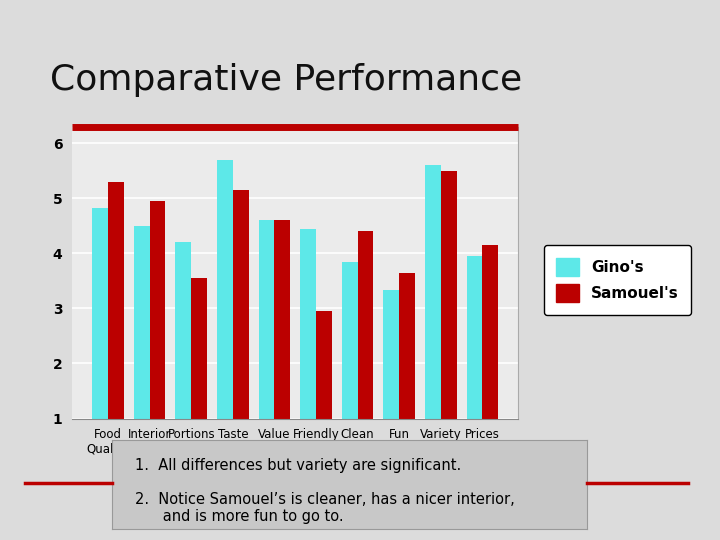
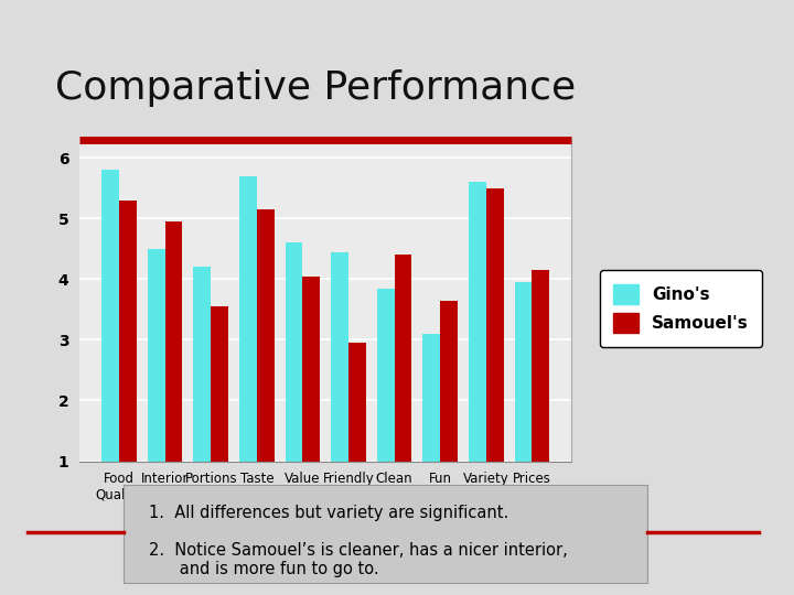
Gino's/Food Quality: 4.82 -> 5.80
Samouel's/Value: 4.60 -> 4.05
Gino's/Fun: 3.34 -> 3.10
